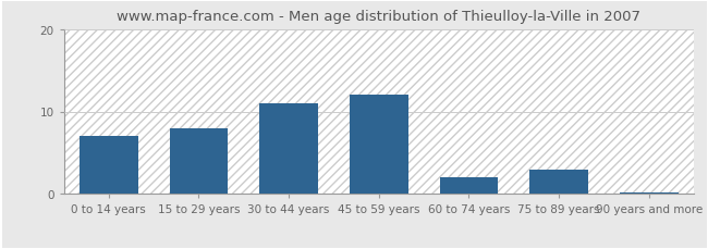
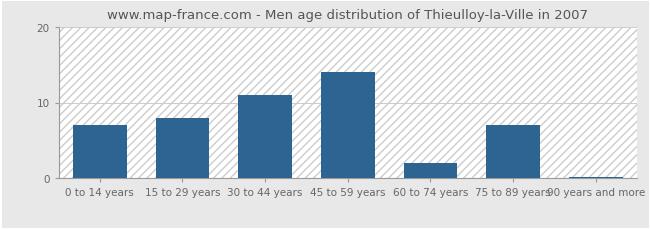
45 to 59 years: 12.0 -> 14.0
75 to 89 years: 3.0 -> 7.0
